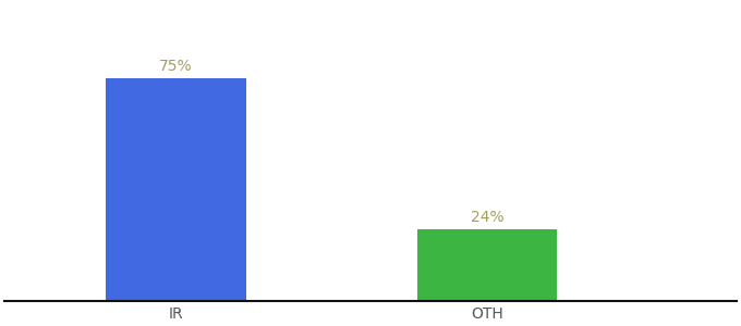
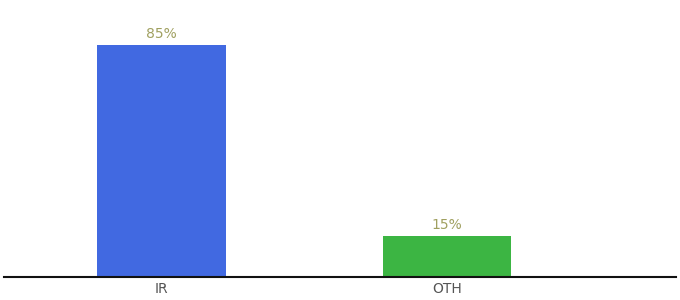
IR: 75% -> 85%
OTH: 24% -> 15%
